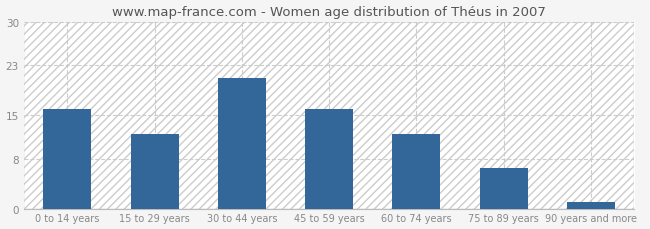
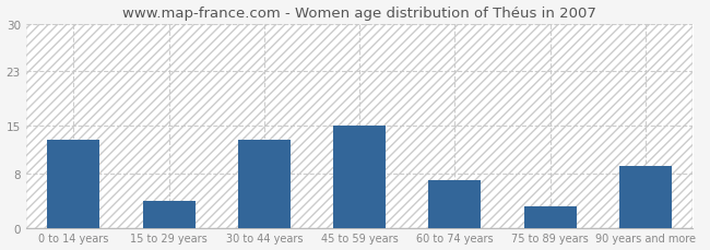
0 to 14 years: 16.0 -> 13.0
15 to 29 years: 12.0 -> 4.0
30 to 44 years: 21.0 -> 13.0
45 to 59 years: 16.0 -> 15.0
60 to 74 years: 12.0 -> 7.0
75 to 89 years: 6.5 -> 3.2
90 years and more: 1.0 -> 9.0
